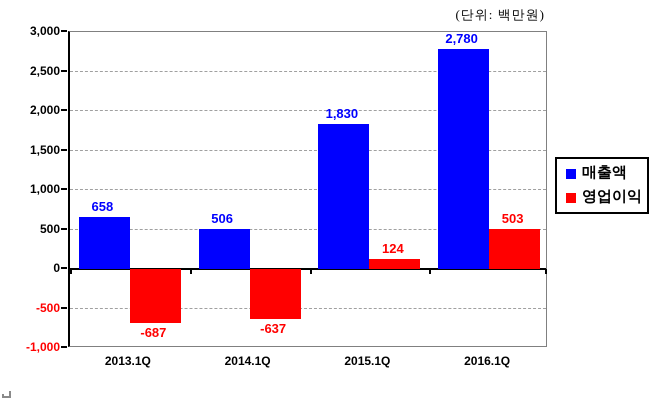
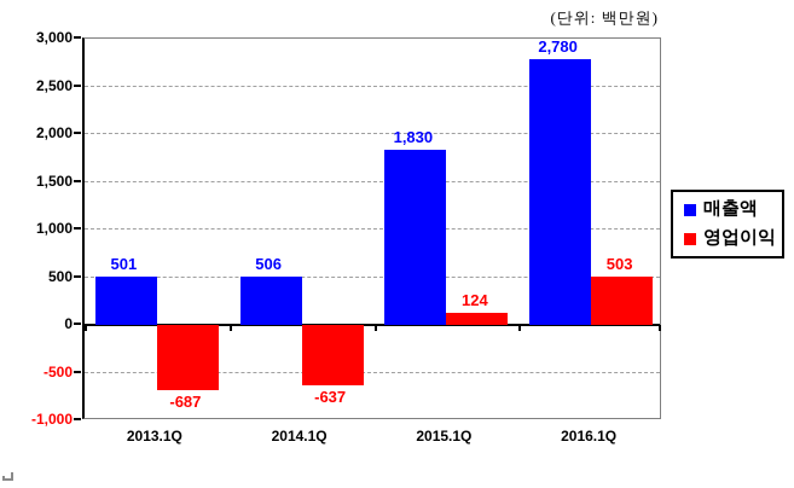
매출액/2013.1Q: 658 -> 501
